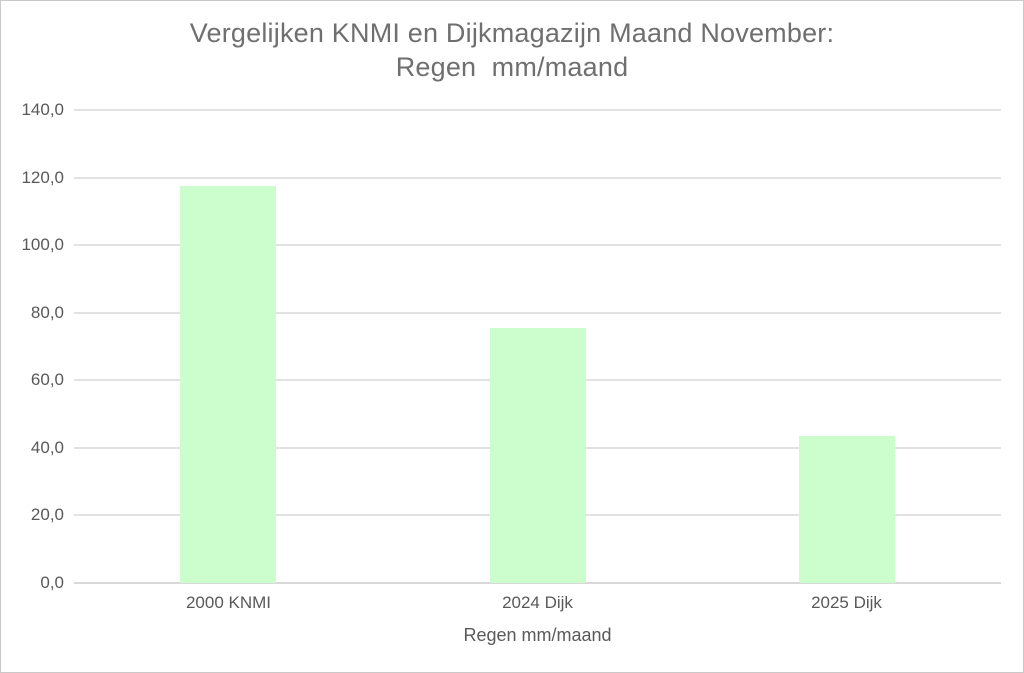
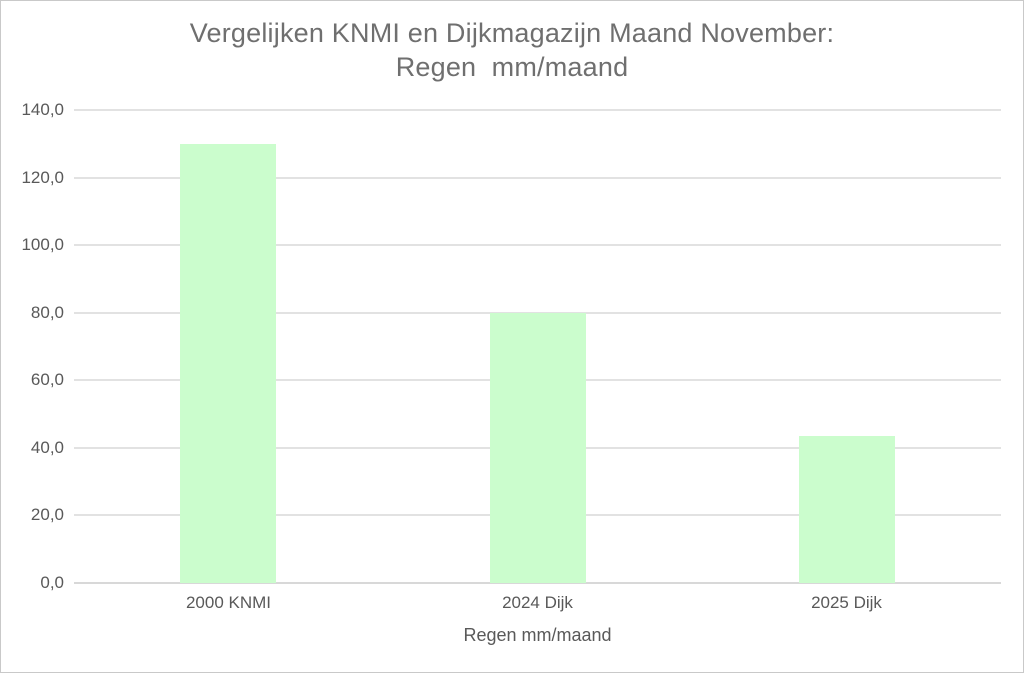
2000 KNMI: 118 -> 130
2024 Dijk: 76 -> 80
